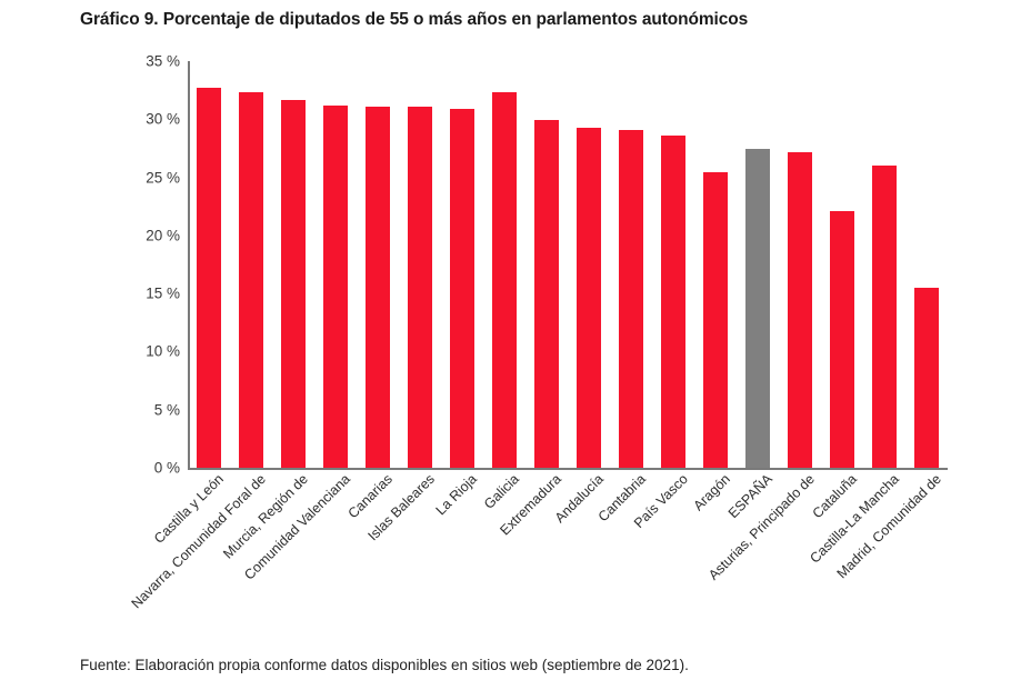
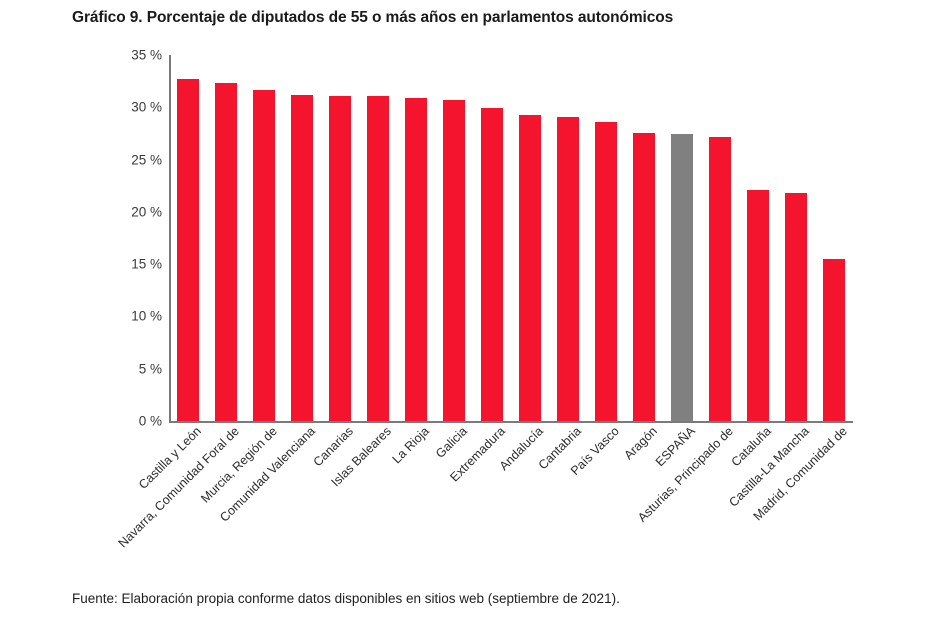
Galicia: 32.3% -> 30.7%
Aragón: 25.4% -> 27.5%
Castilla-La Mancha: 26.0% -> 21.8%
